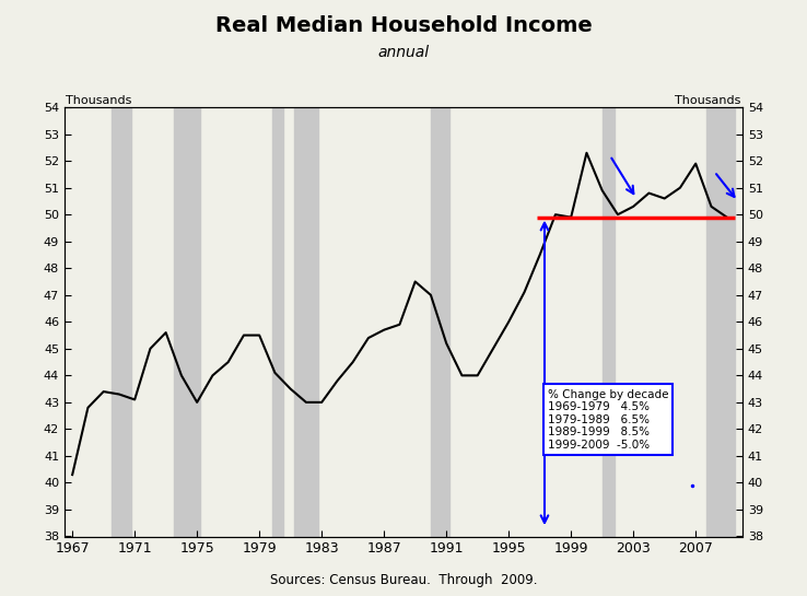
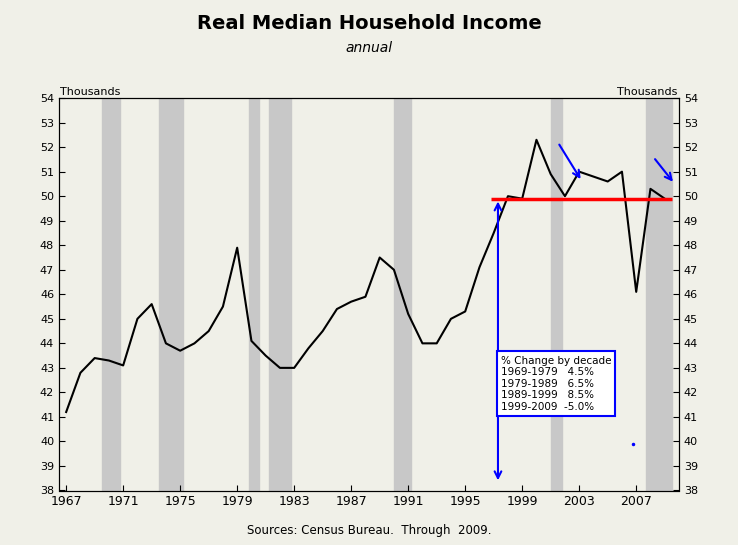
1967: 40.3 -> 41.2
1975: 43.0 -> 43.7
1979: 45.5 -> 47.9
1995: 46.0 -> 45.3
2003: 50.3 -> 51.0
2007: 51.9 -> 46.1
